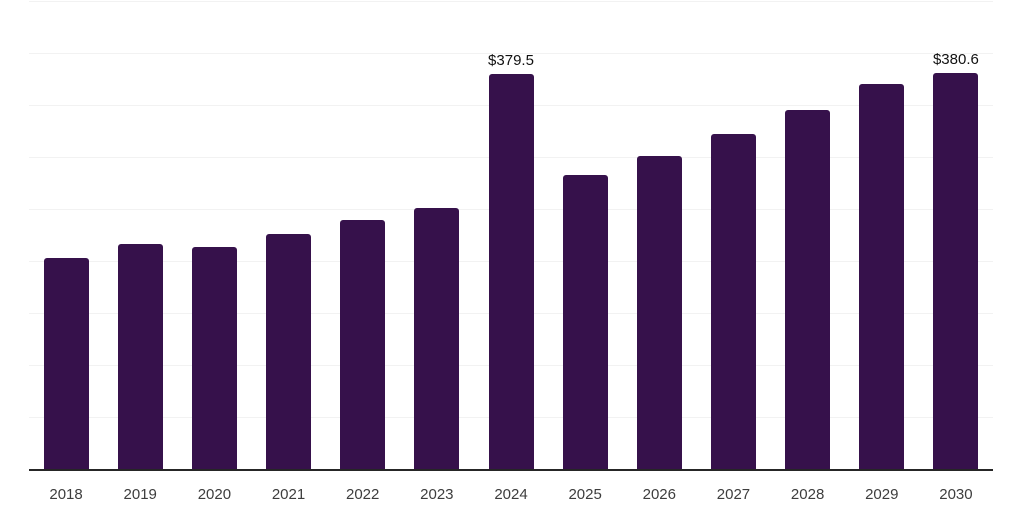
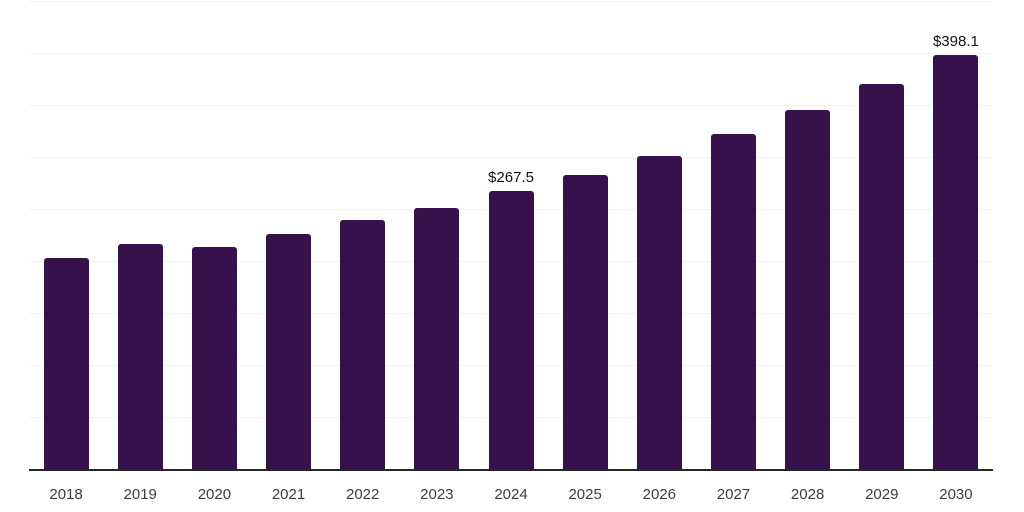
2024: $379.5 -> $267.5
2030: $380.6 -> $398.1
